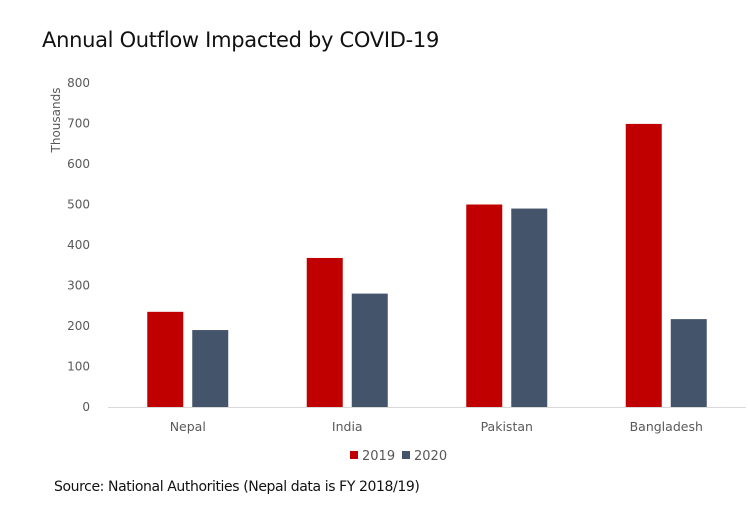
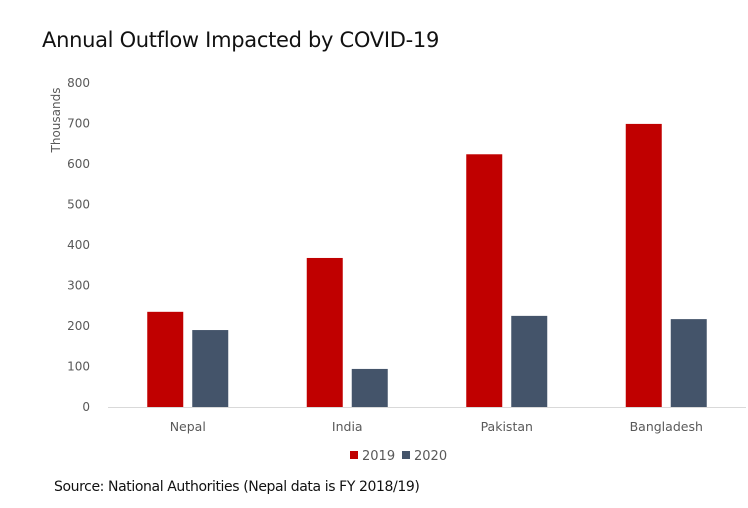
2020/India: 280 -> 90
2019/Pakistan: 500 -> 620
2020/Pakistan: 490 -> 220
